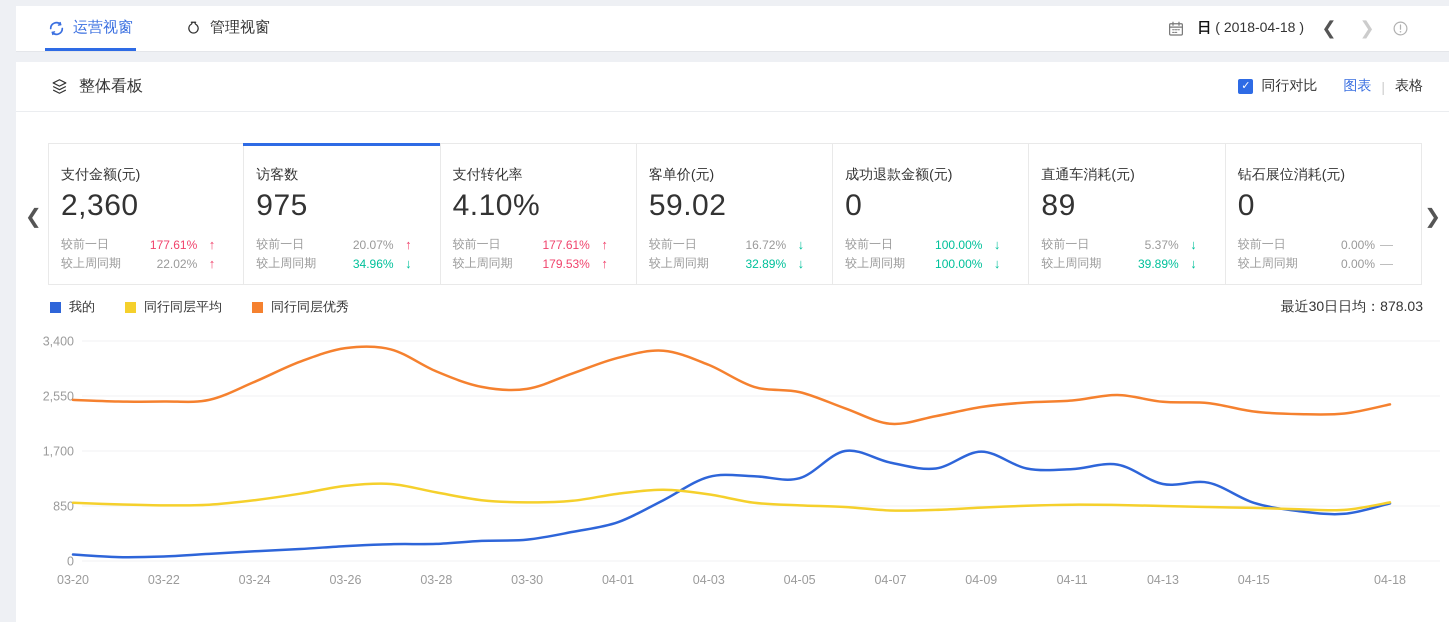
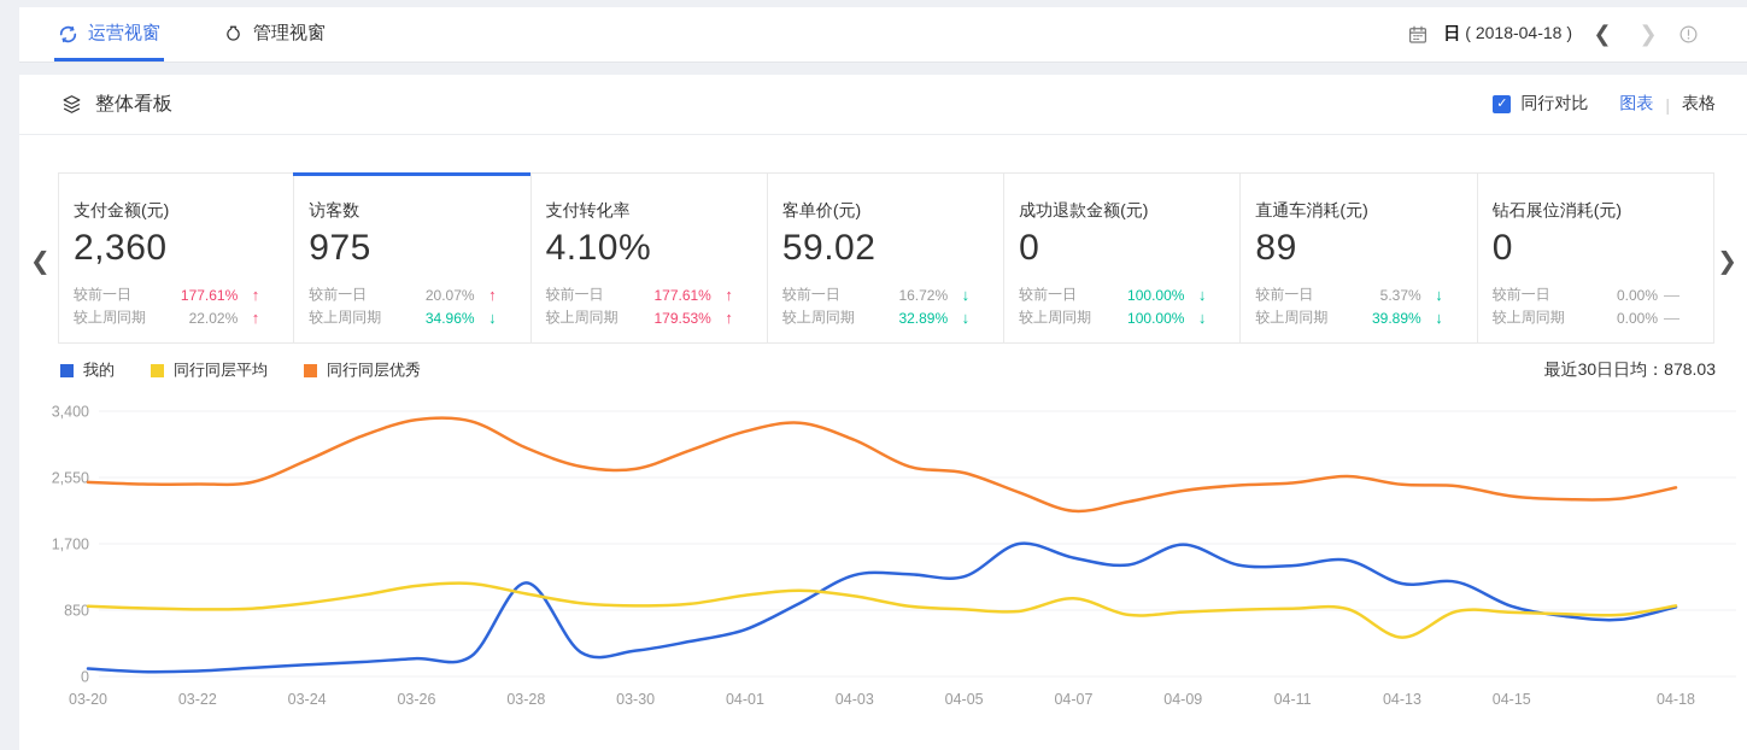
我的/03-28: 300 -> 1200
同行同层平均/04-07: 800 -> 1000
同行同层平均/04-13: 800 -> 500
